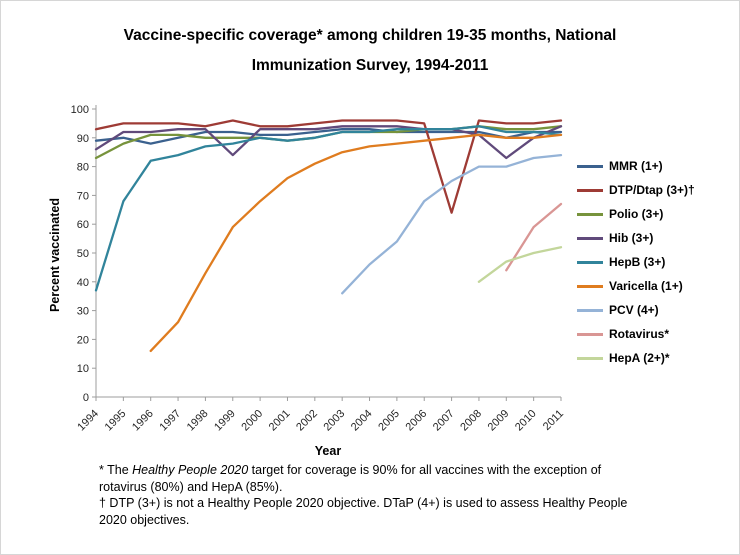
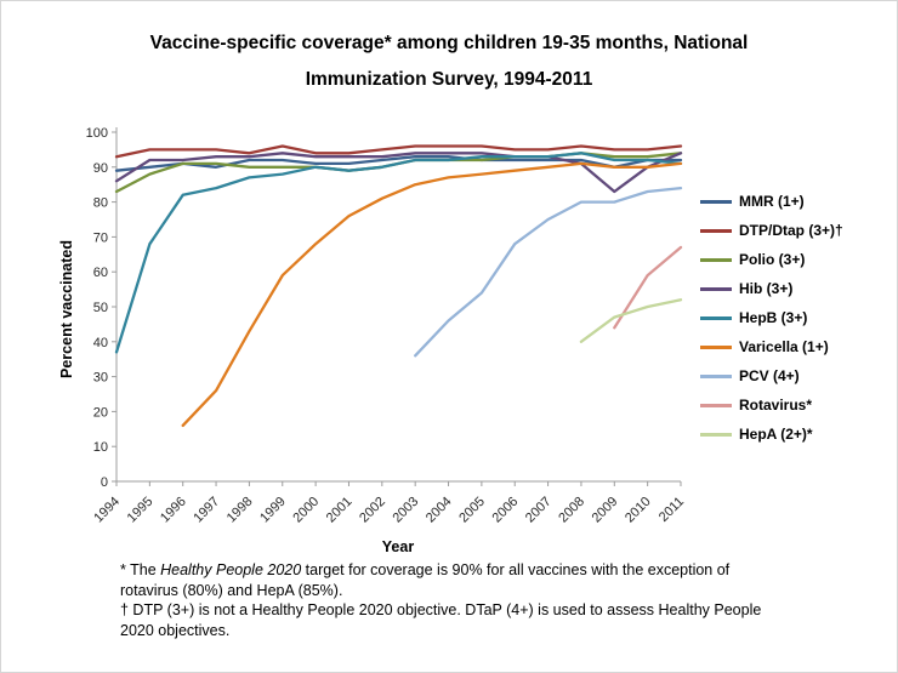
MMR (1+)/1996: 88 -> 91
Hib (3+)/1999: 84 -> 94
DTP/Dtap (3+)†/2007: 64 -> 95
